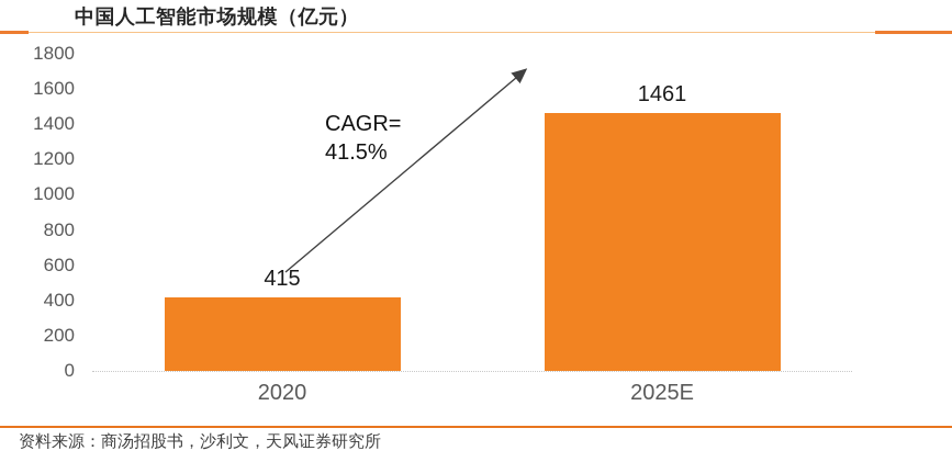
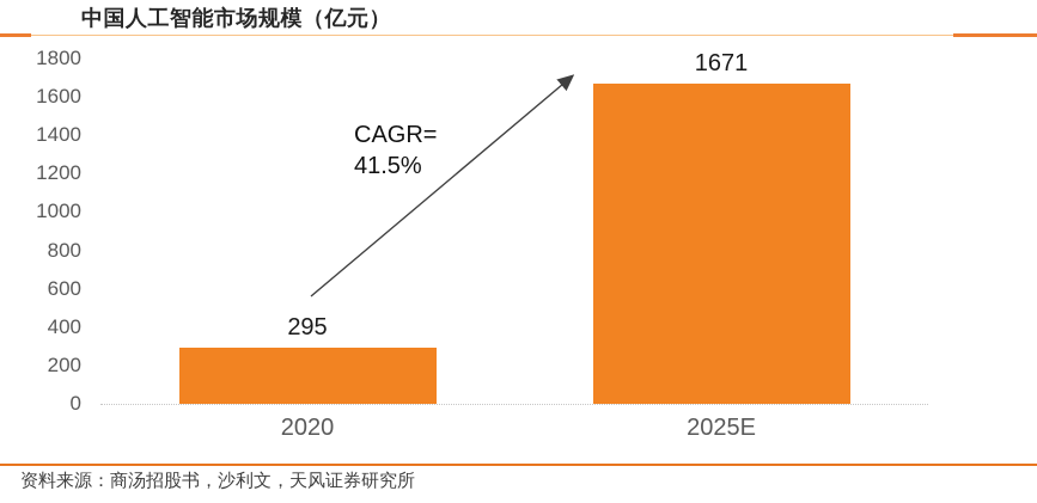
2020: 415 -> 295
2025E: 1461 -> 1671
